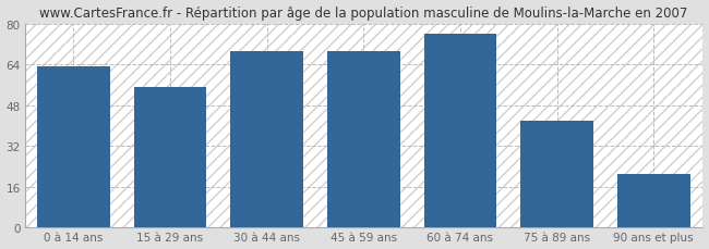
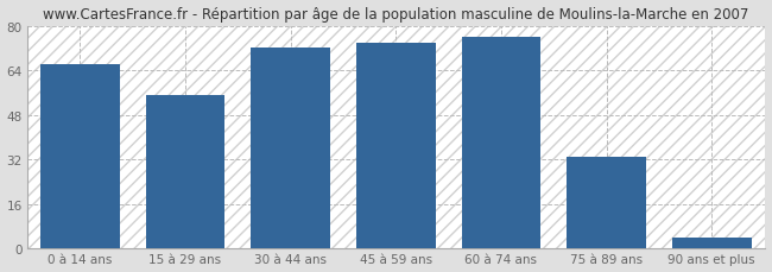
0 à 14 ans: 63 -> 66
30 à 44 ans: 69 -> 72
45 à 59 ans: 69 -> 74
75 à 89 ans: 42 -> 33
90 ans et plus: 21 -> 4
